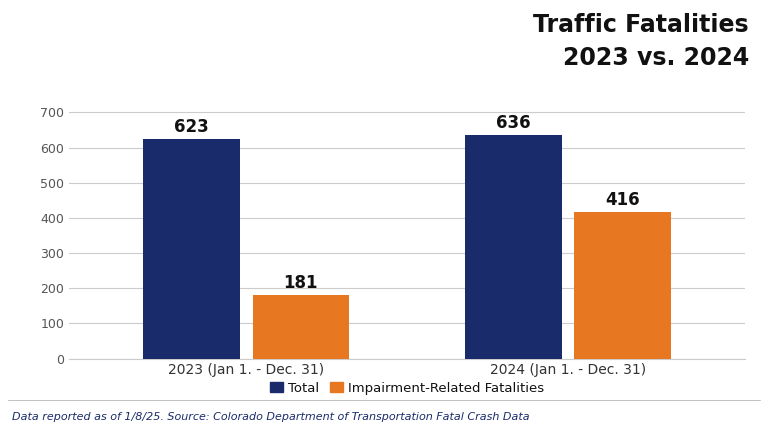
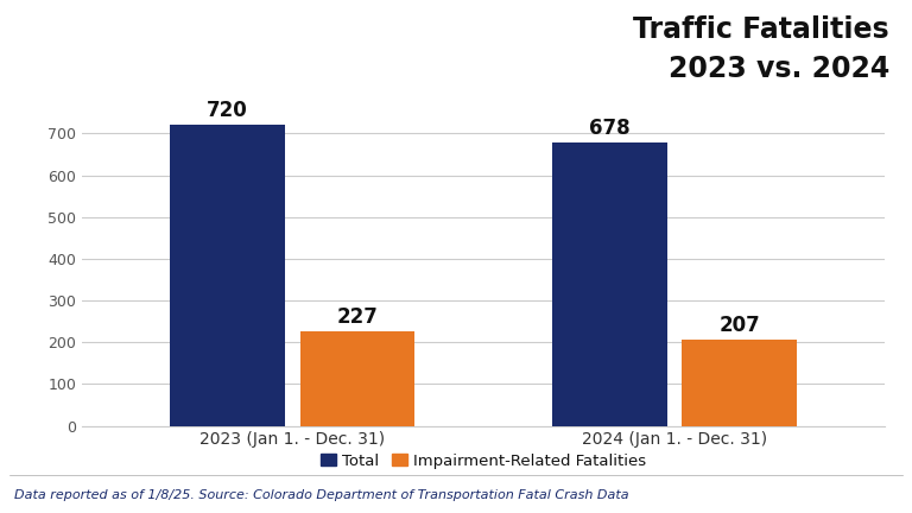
Total/2023 (Jan 1. - Dec. 31): 623 -> 720
Impairment-Related Fatalities/2023 (Jan 1. - Dec. 31): 181 -> 227
Total/2024 (Jan 1. - Dec. 31): 636 -> 678
Impairment-Related Fatalities/2024 (Jan 1. - Dec. 31): 416 -> 207
